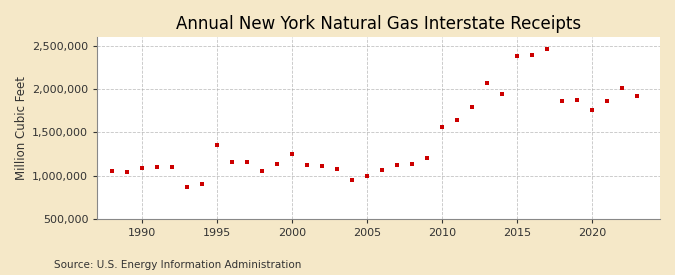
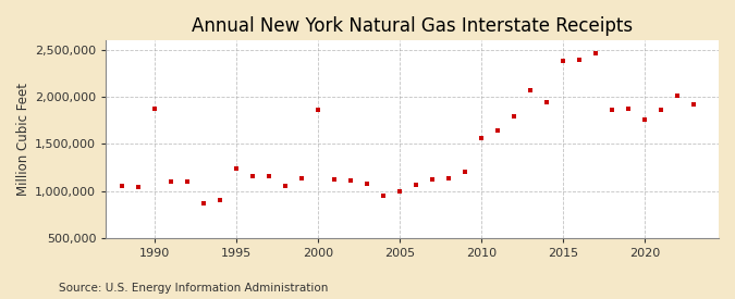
1990: 1,090,000 -> 1,880,000
1995: 1,360,000 -> 1,240,000
2000: 1,250,000 -> 1,860,000
